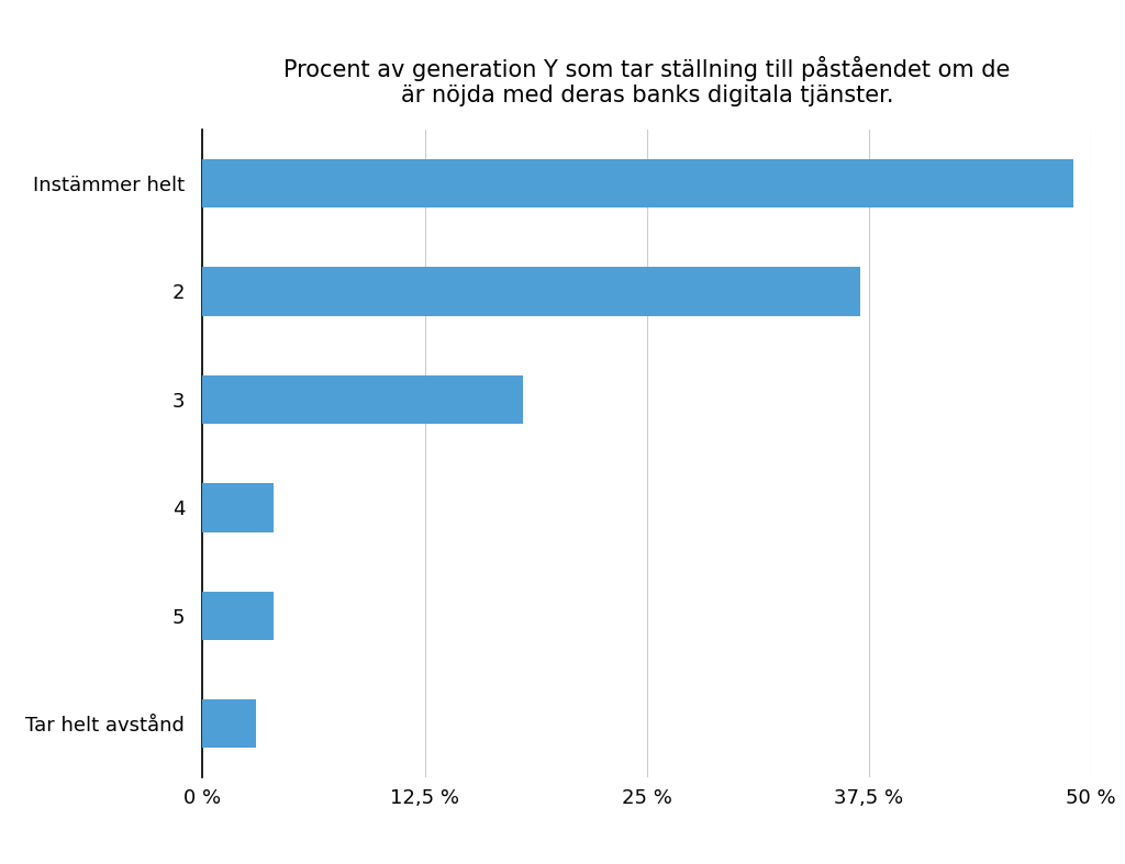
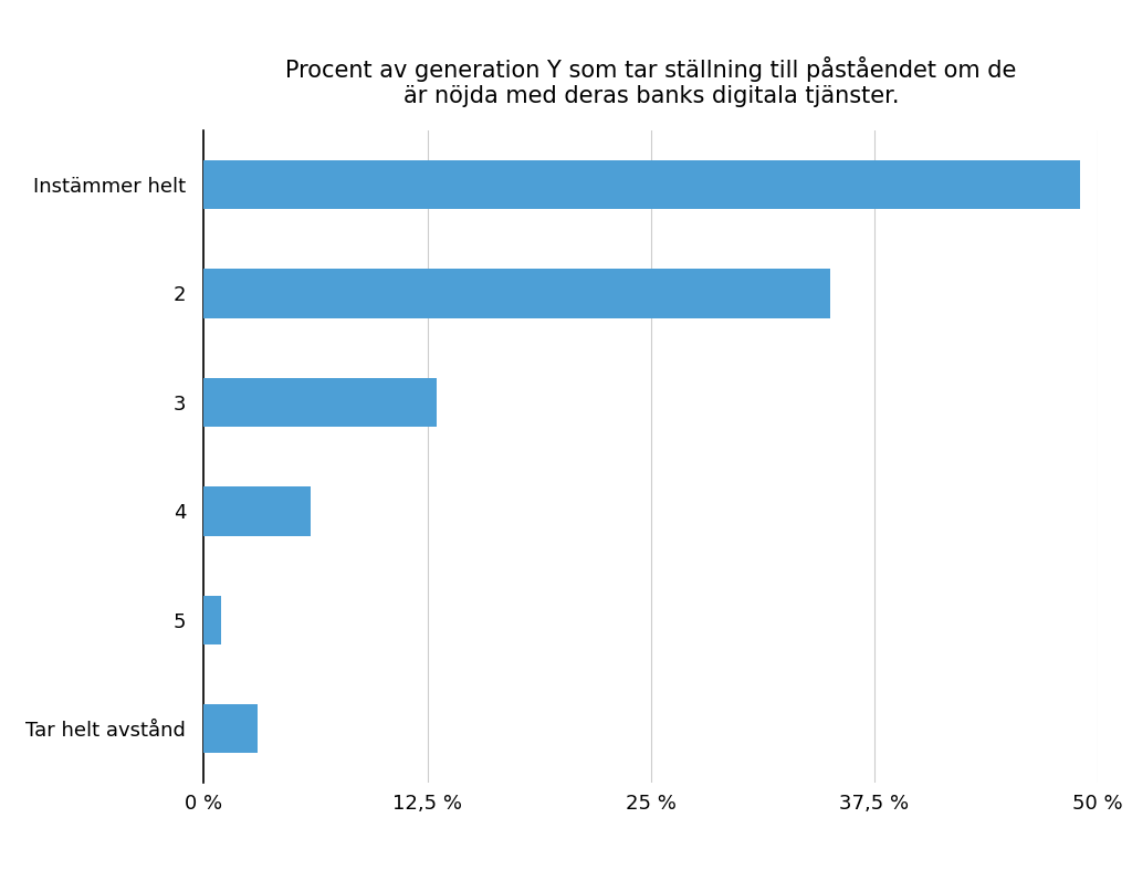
2: 37 % -> 35 %
3: 18 % -> 13 %
4: 4 % -> 6 %
5: 4 % -> 1 %
